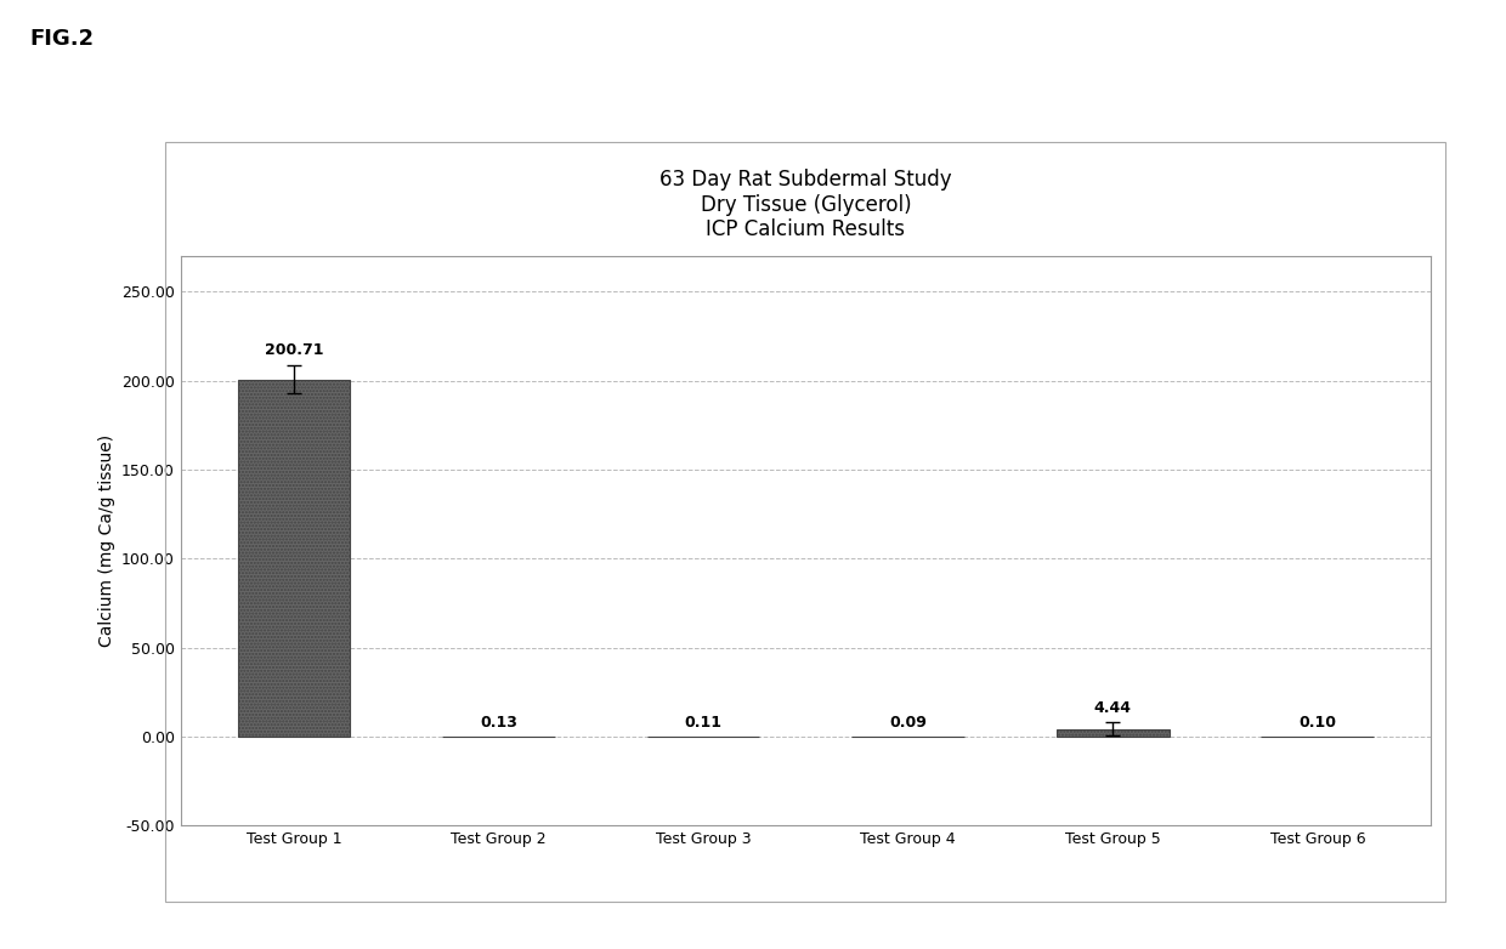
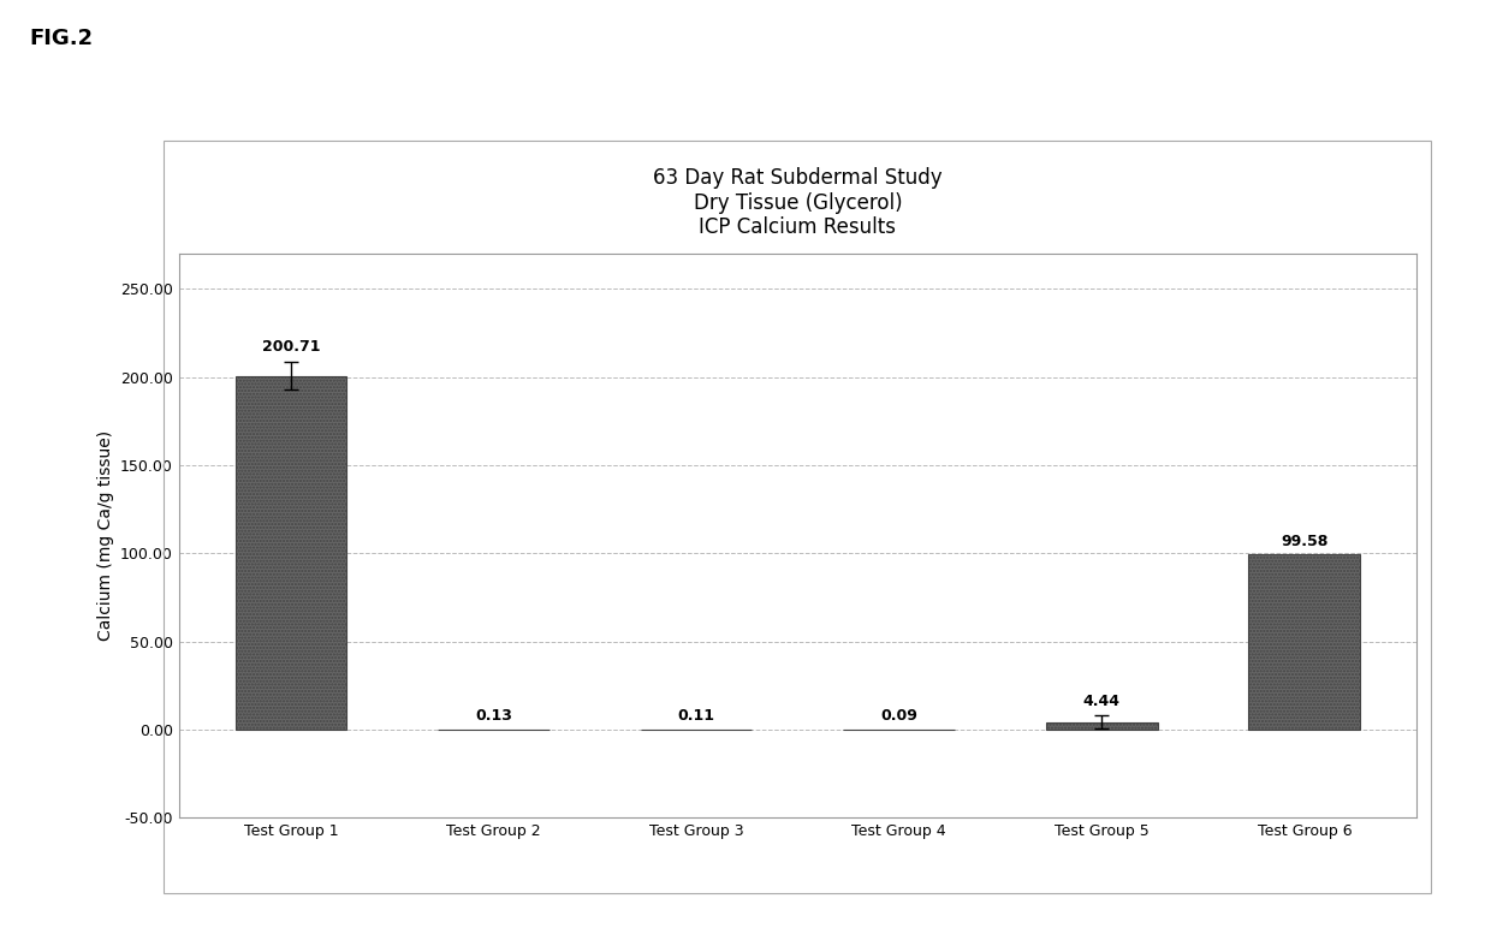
Test Group 6: 0.10 -> 99.58
